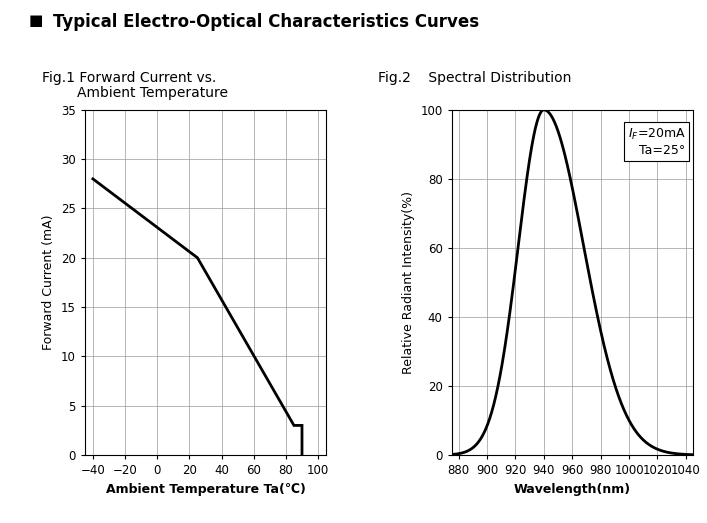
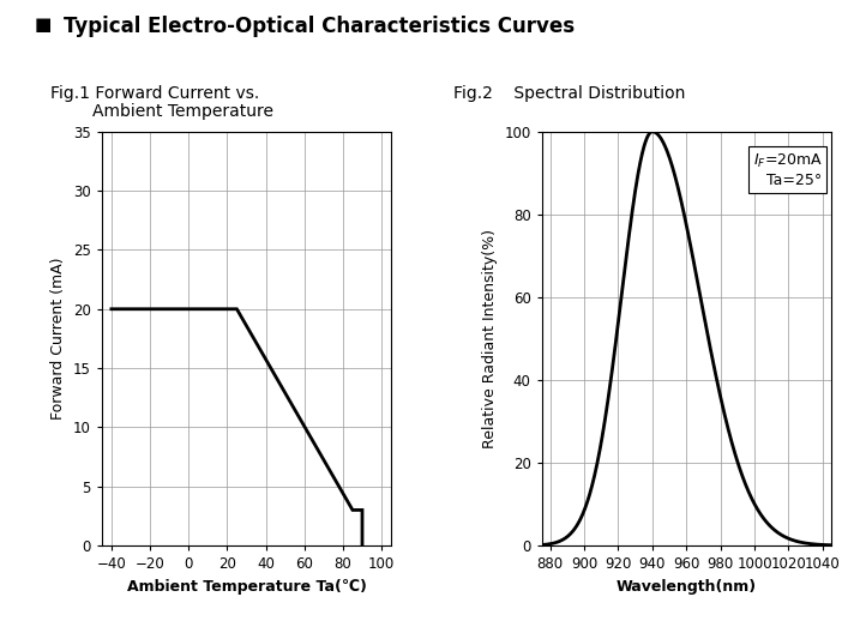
−40: 28 -> 20
